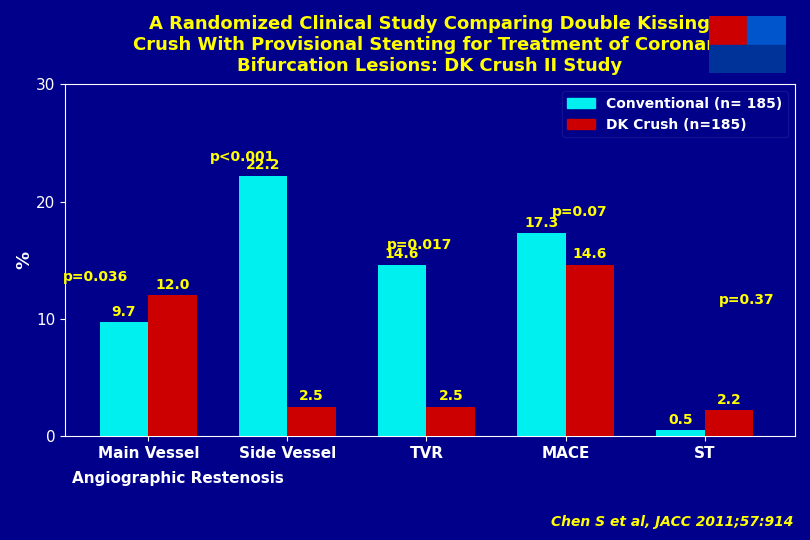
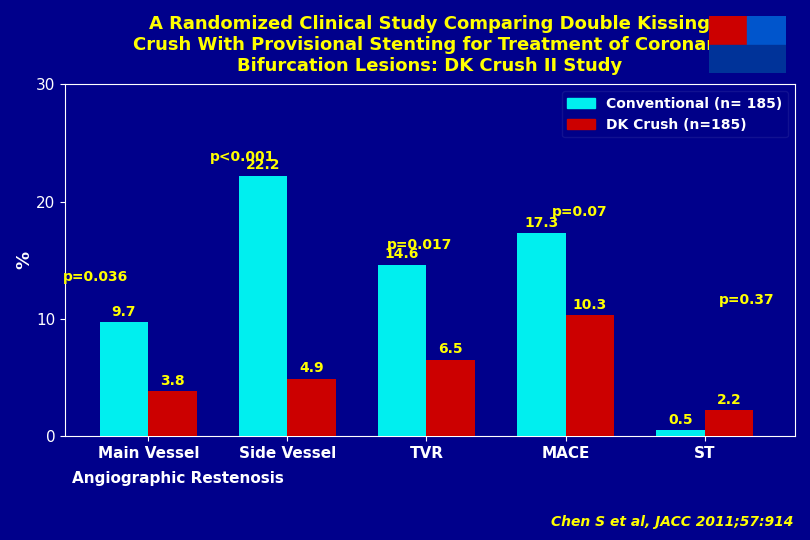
DK Crush (n=185)/Main Vessel: 12.0 -> 3.8
DK Crush (n=185)/Side Vessel: 2.5 -> 4.9
DK Crush (n=185)/TVR: 2.5 -> 6.5
DK Crush (n=185)/MACE: 14.6 -> 10.3
